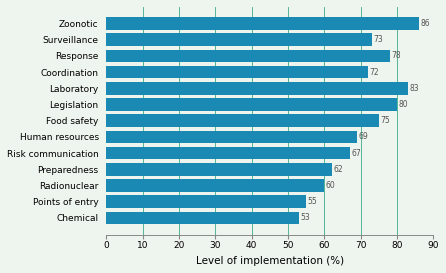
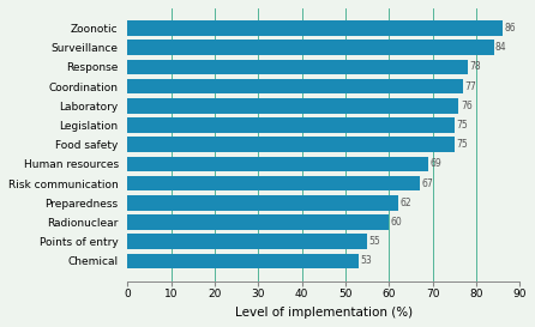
Surveillance: 73 -> 84
Coordination: 72 -> 77
Laboratory: 83 -> 76
Legislation: 80 -> 75
